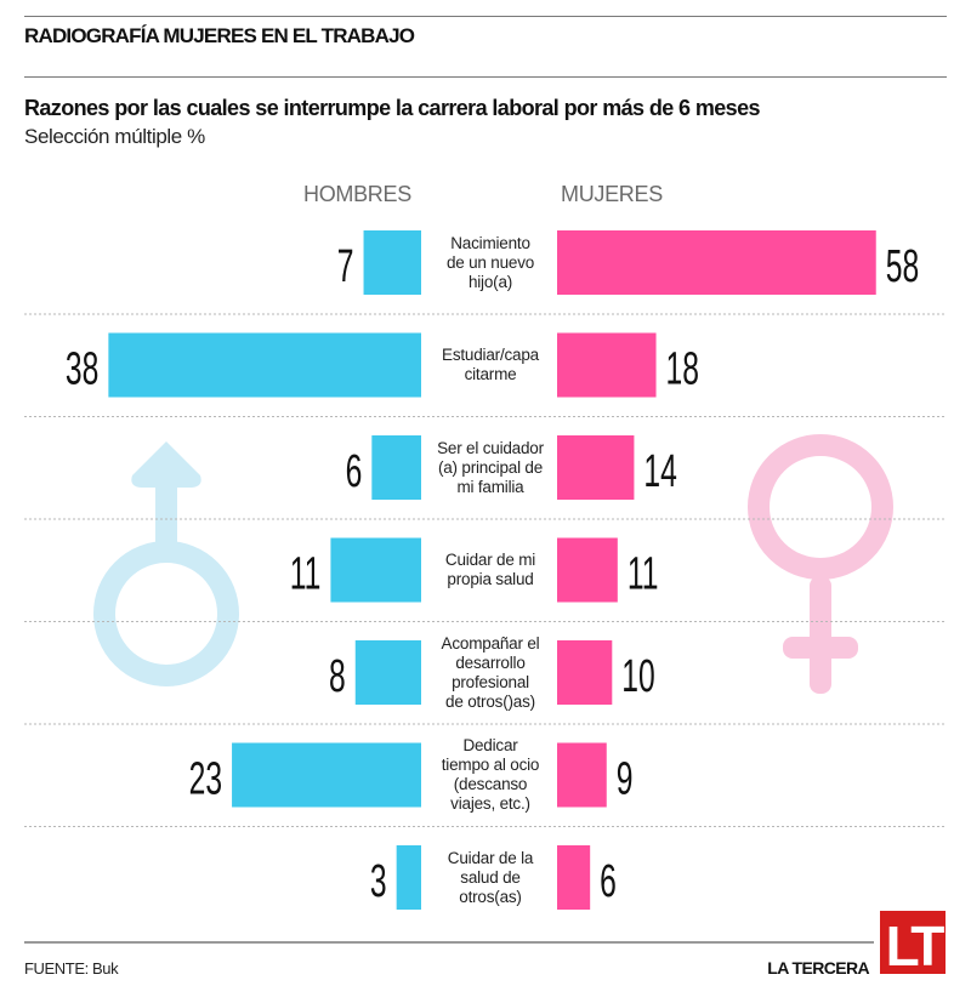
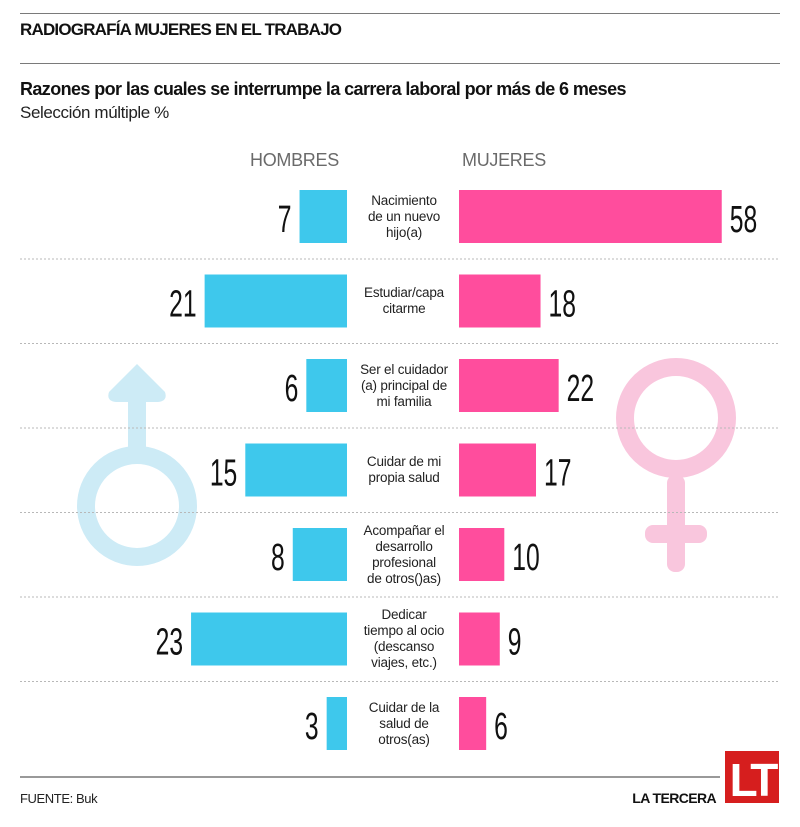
HOMBRES/Estudiar/capacitarme: 38 -> 21
MUJERES/Ser el cuidador (a) principal de mi familia: 14 -> 22
HOMBRES/Cuidar de mi propia salud: 11 -> 15
MUJERES/Cuidar de mi propia salud: 11 -> 17
